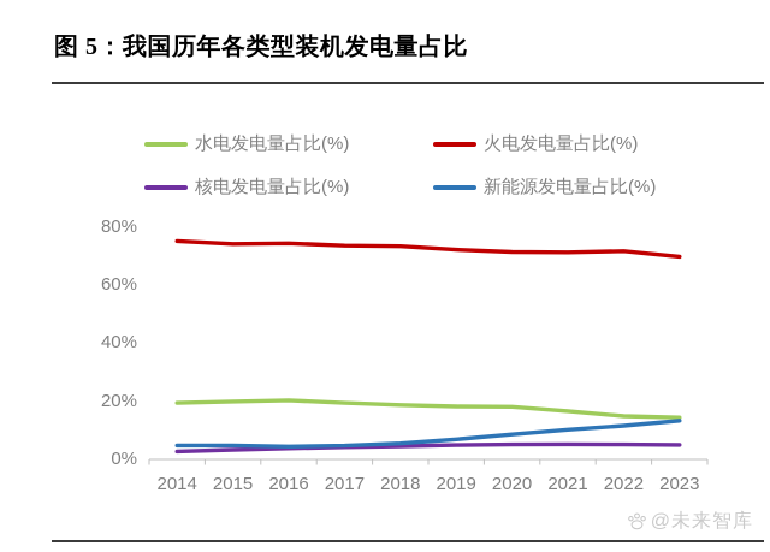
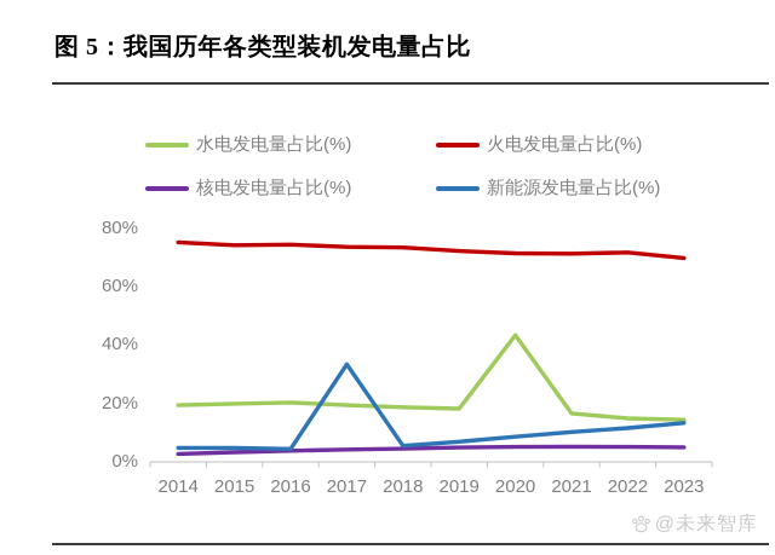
新能源发电量占比(%)/2017: 4% -> 33%
水电发电量占比(%)/2020: 18% -> 43%
